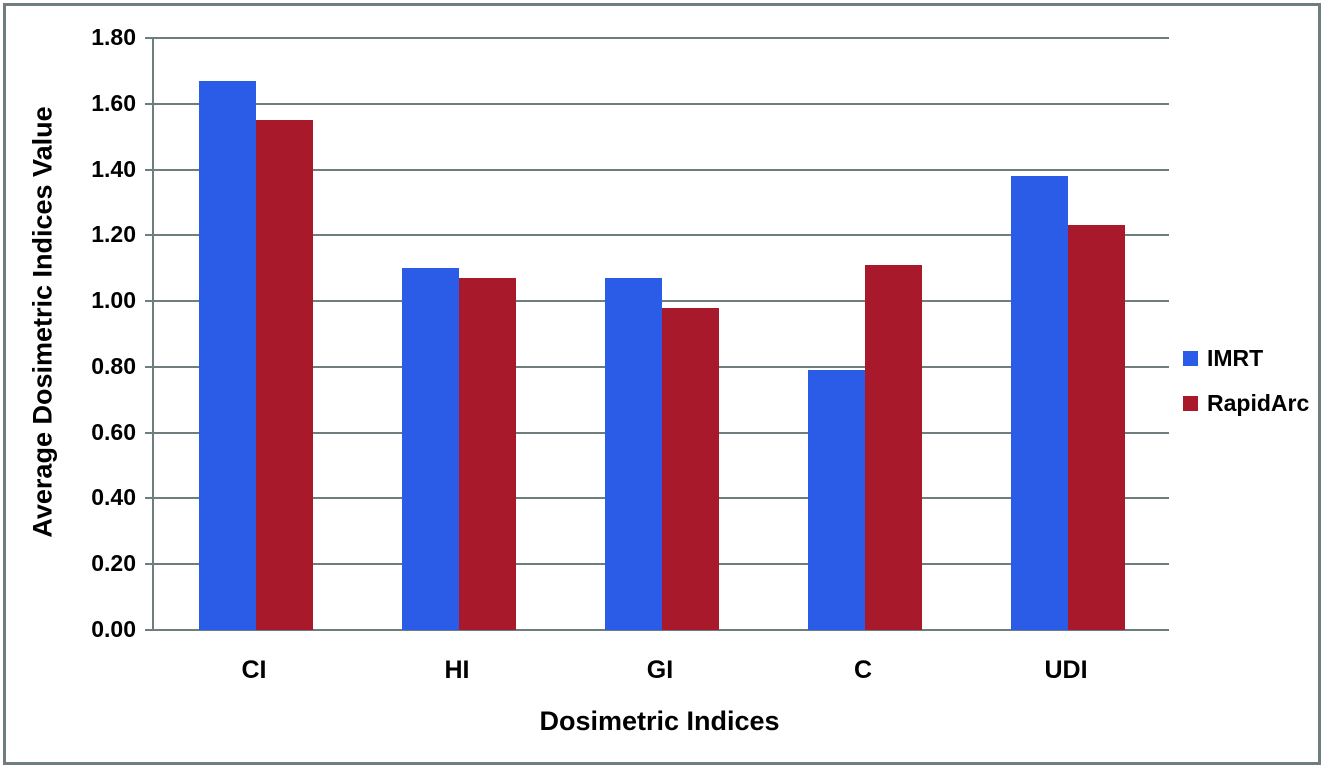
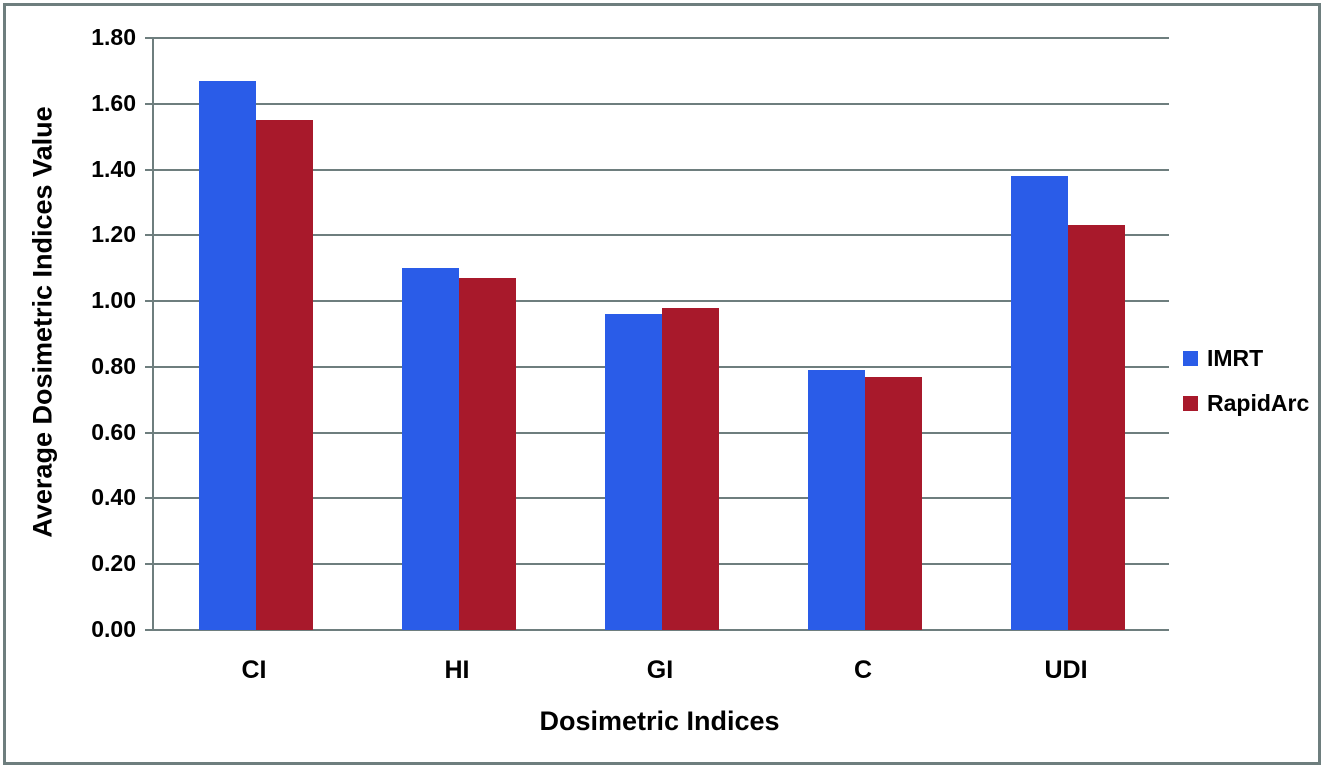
IMRT/GI: 1.07 -> 0.96
RapidArc/C: 1.11 -> 0.77
